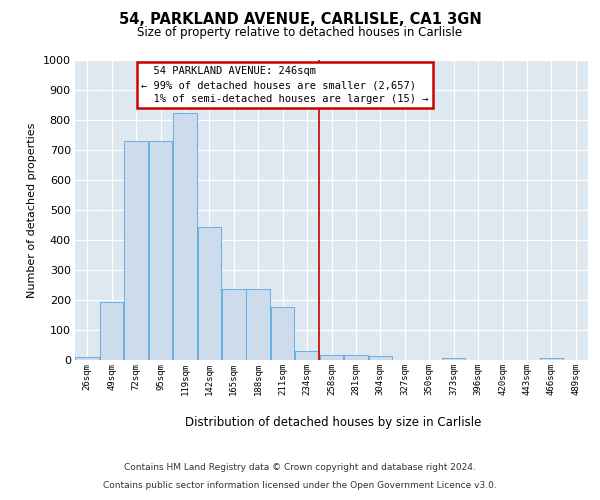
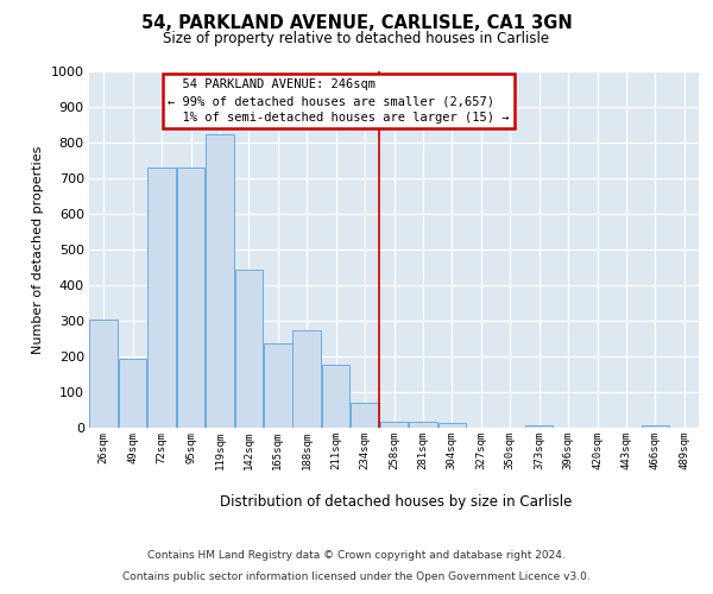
26sqm: 10 -> 305
188sqm: 238 -> 275
234sqm: 30 -> 70
